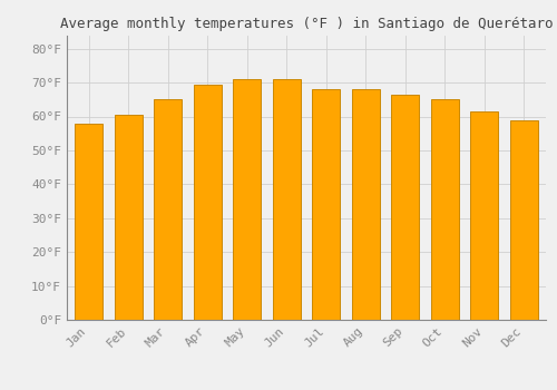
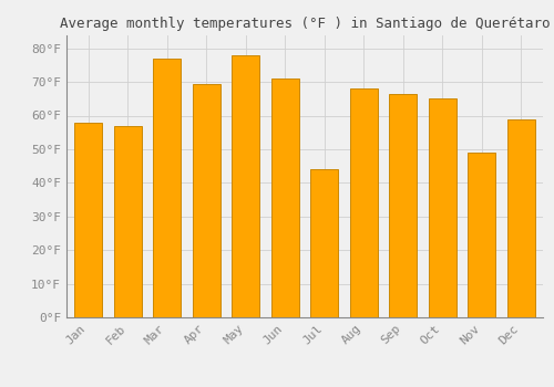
Feb: 60.5°F -> 57.0°F
Mar: 65.0°F -> 77.0°F
May: 71.0°F -> 78.0°F
Jul: 68.0°F -> 44.0°F
Nov: 61.5°F -> 49.0°F
